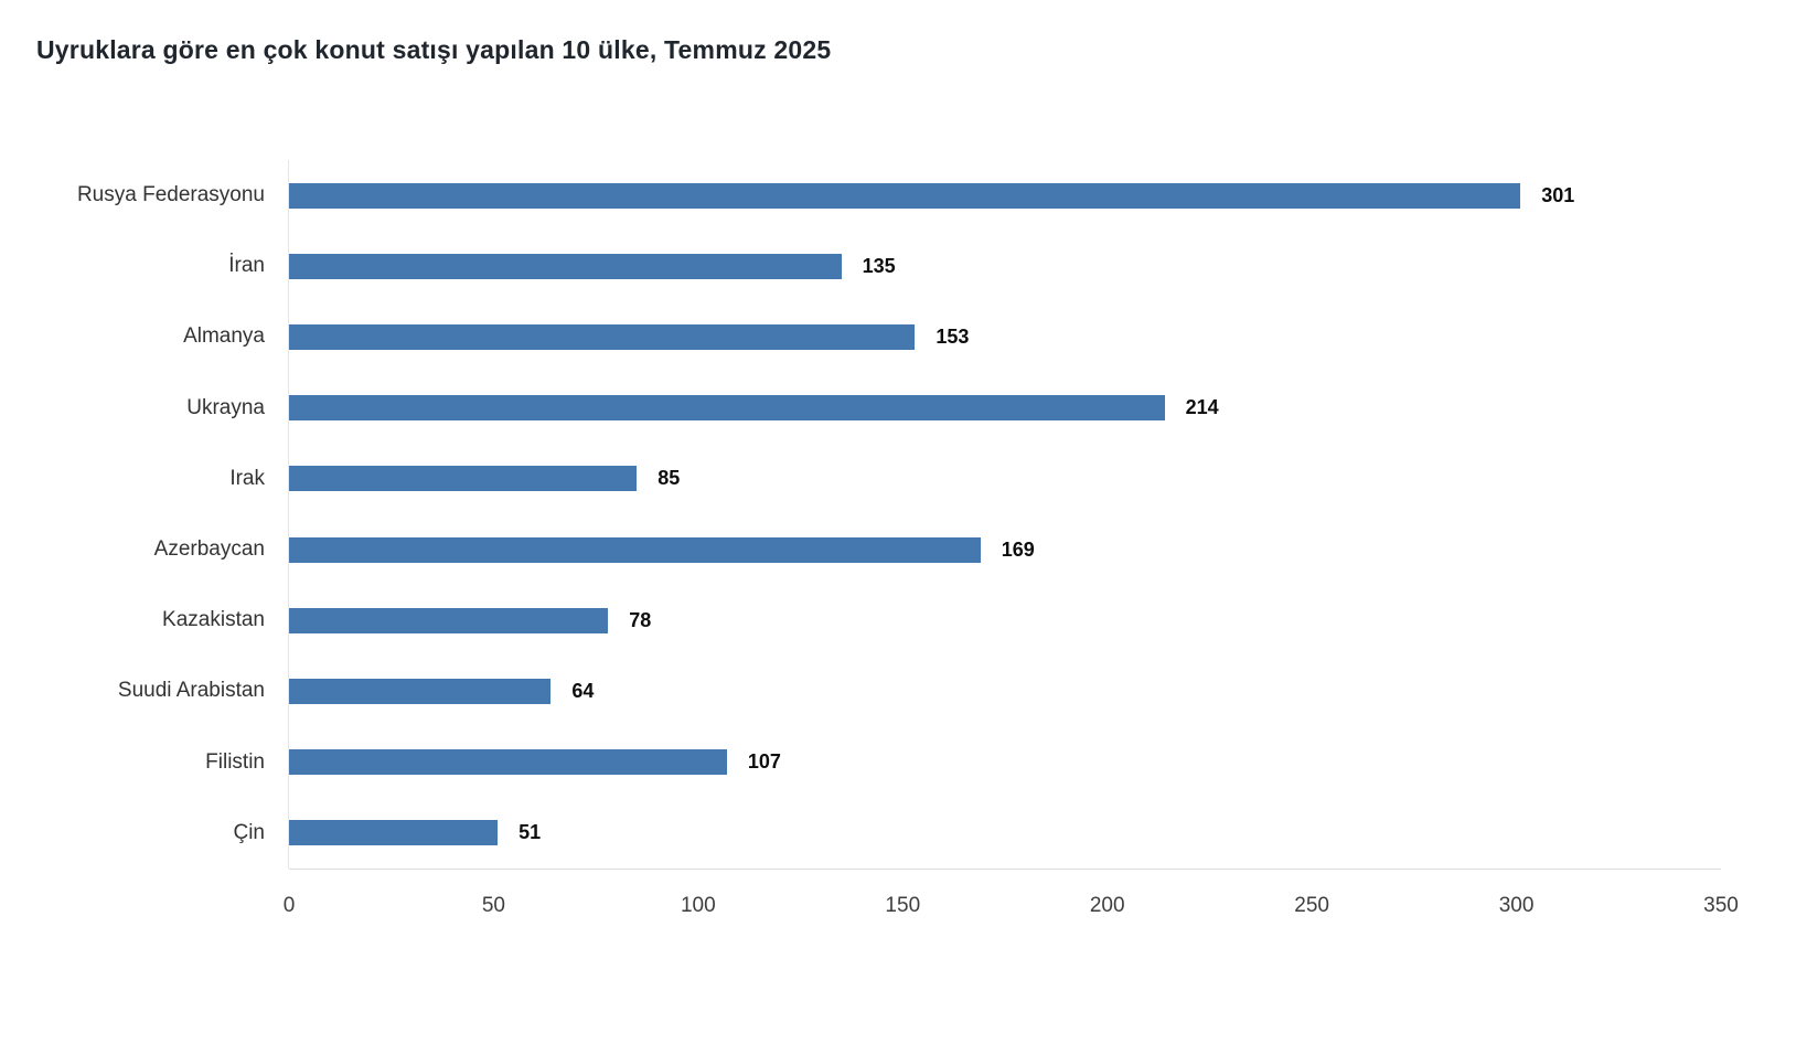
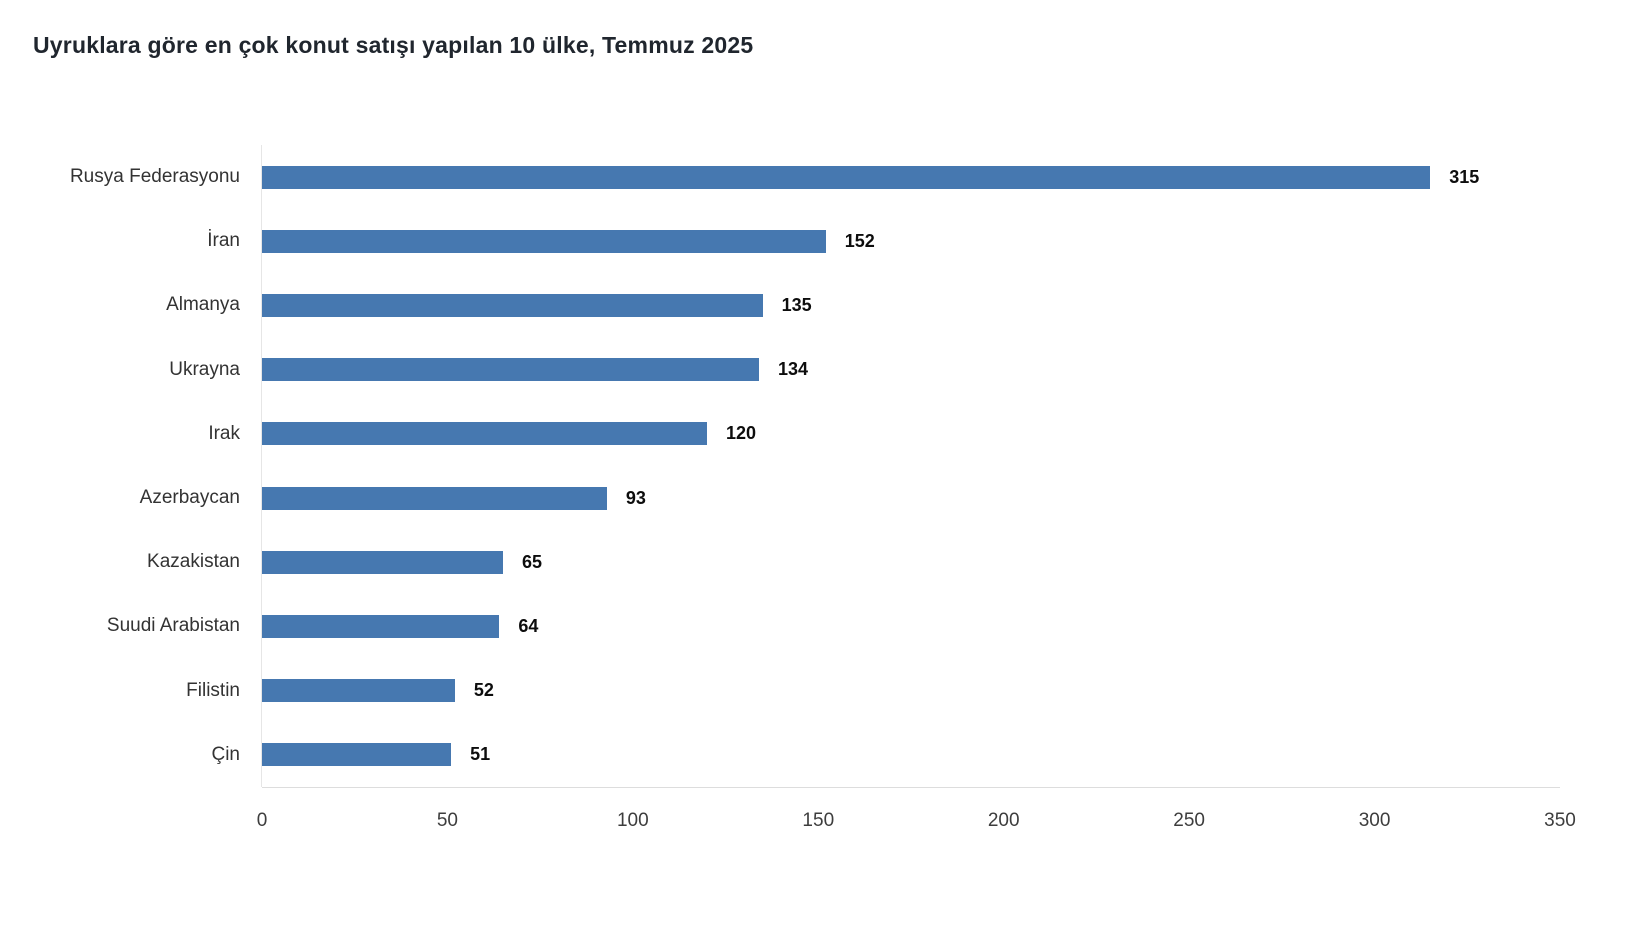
Rusya Federasyonu: 301 -> 315
İran: 135 -> 152
Almanya: 153 -> 135
Ukrayna: 214 -> 134
Irak: 85 -> 120
Azerbaycan: 169 -> 93
Kazakistan: 78 -> 65
Filistin: 107 -> 52
